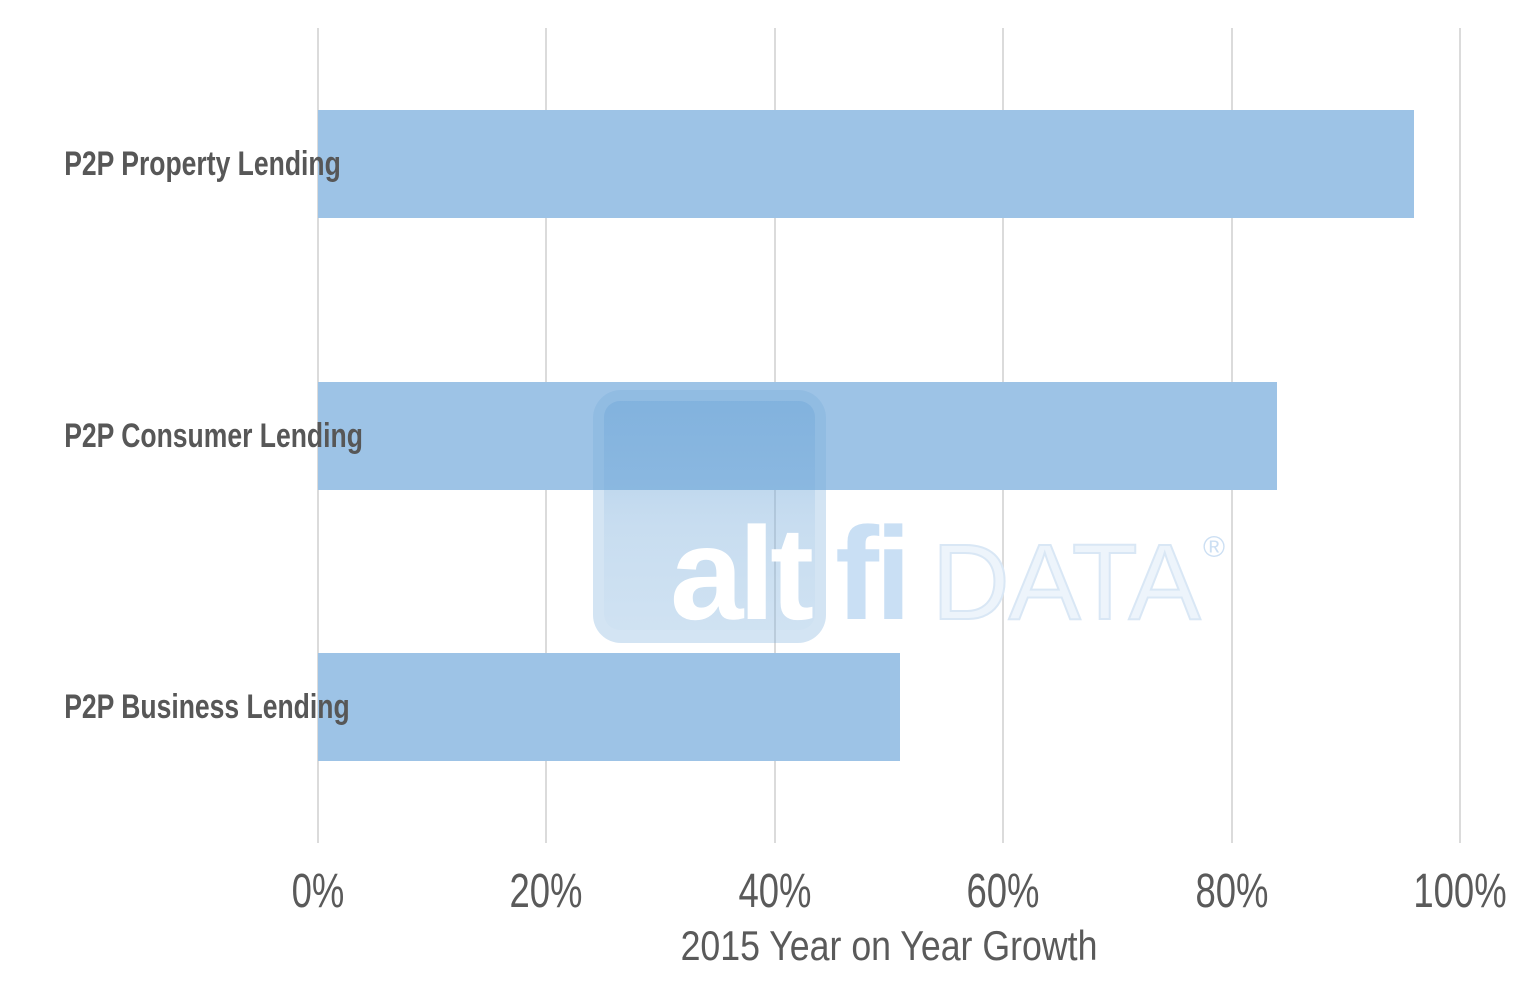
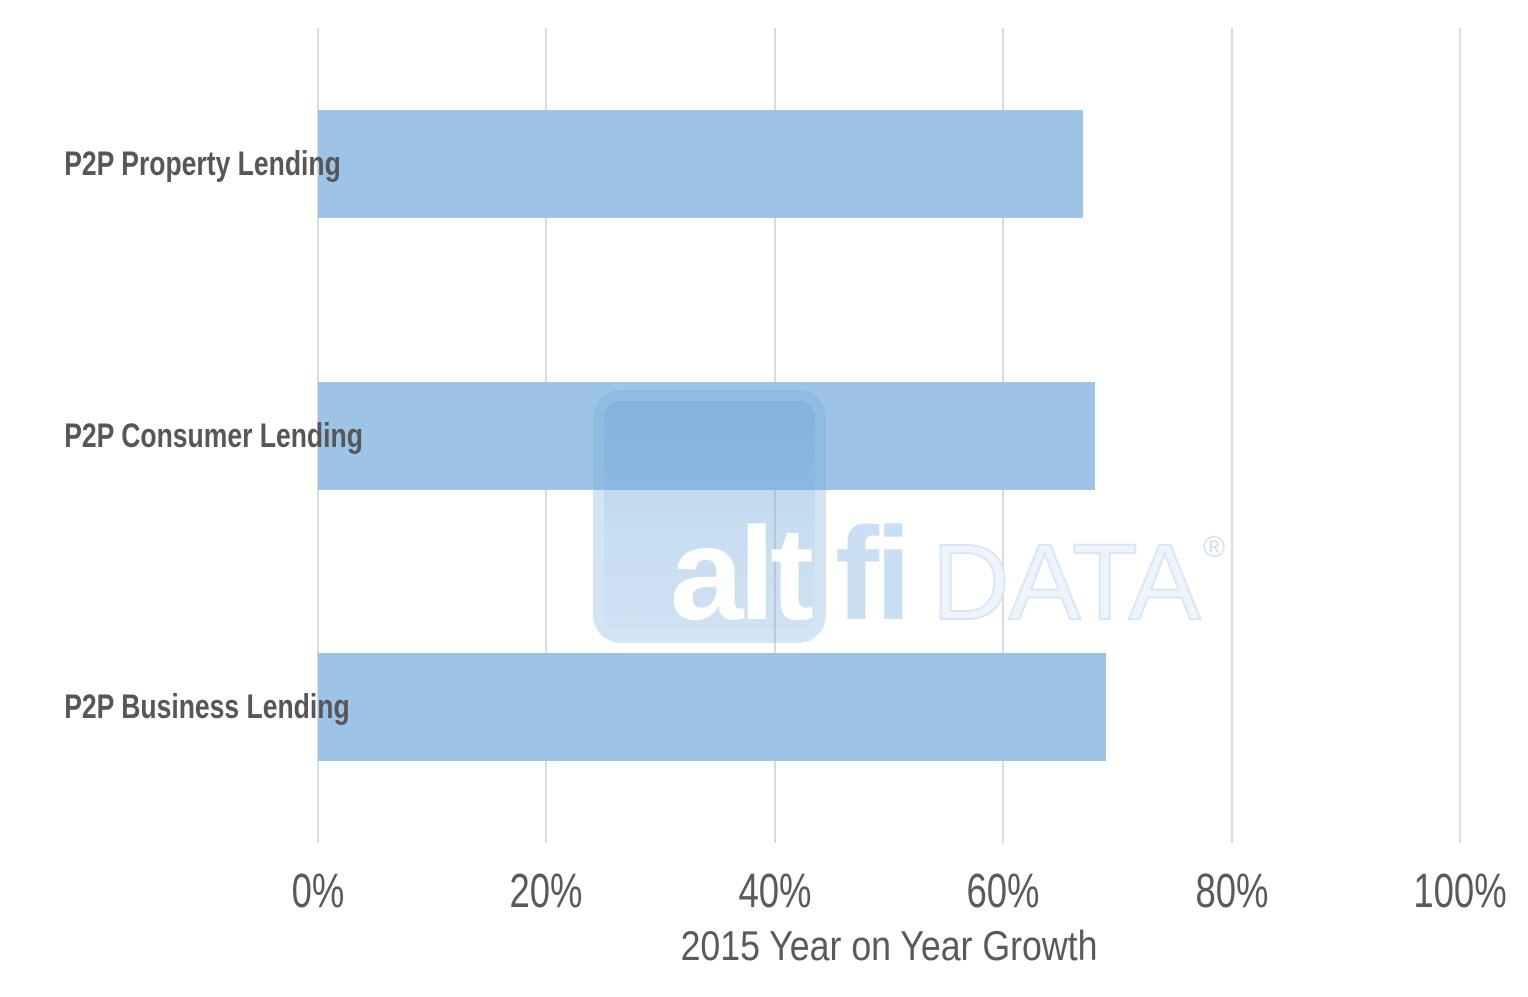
P2P Property Lending: 96% -> 67%
P2P Consumer Lending: 84% -> 68%
P2P Business Lending: 51% -> 69%
